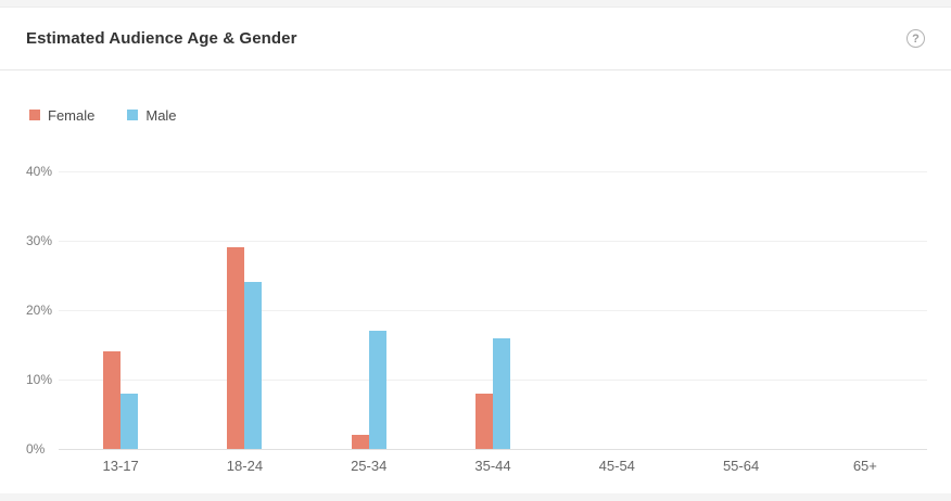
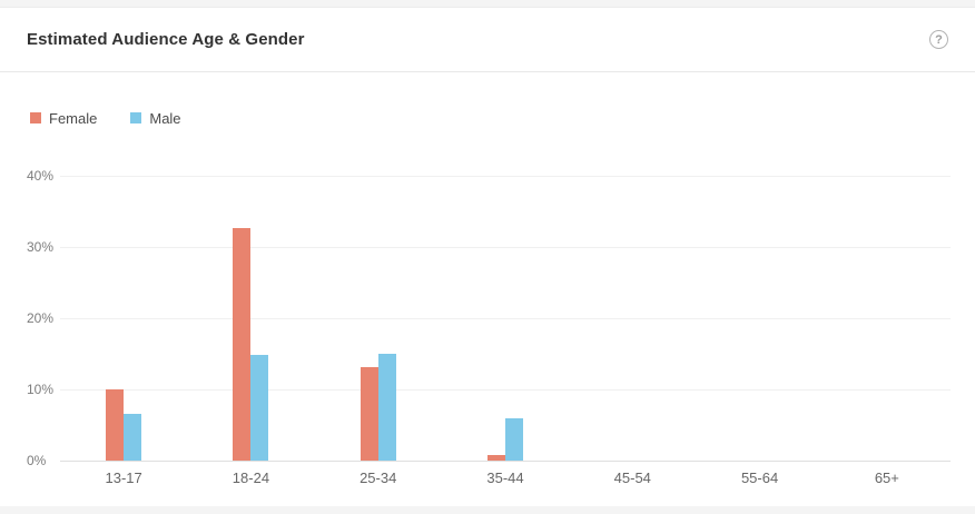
Female/13-17: 14% -> 10%
Male/13-17: 8% -> 6%
Female/18-24: 29% -> 33%
Male/18-24: 24% -> 15%
Female/25-34: 2% -> 13%
Male/25-34: 17% -> 15%
Female/35-44: 8% -> 1%
Male/35-44: 16% -> 6%
